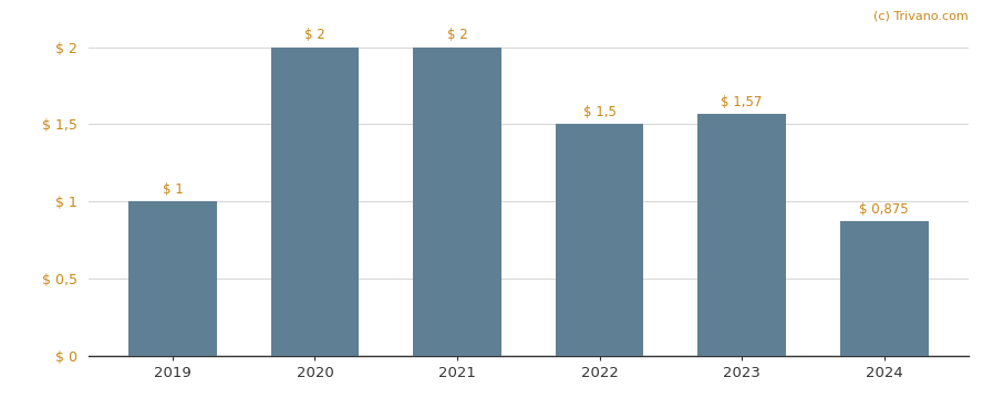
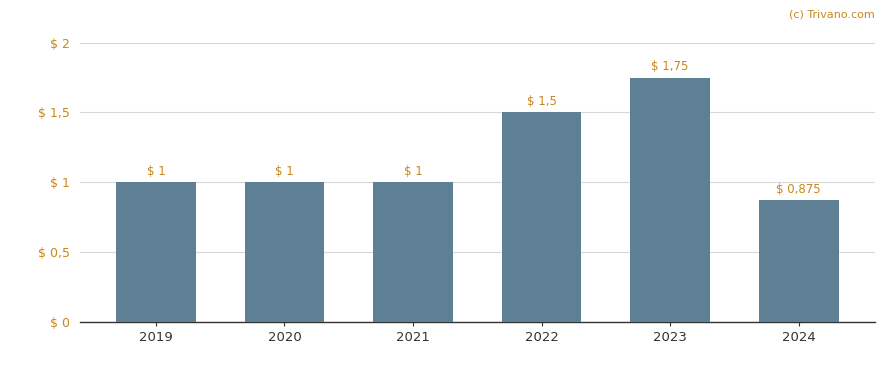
2020: 2 -> 1
2021: 2 -> 1
2023: 1,57 -> 1,75
